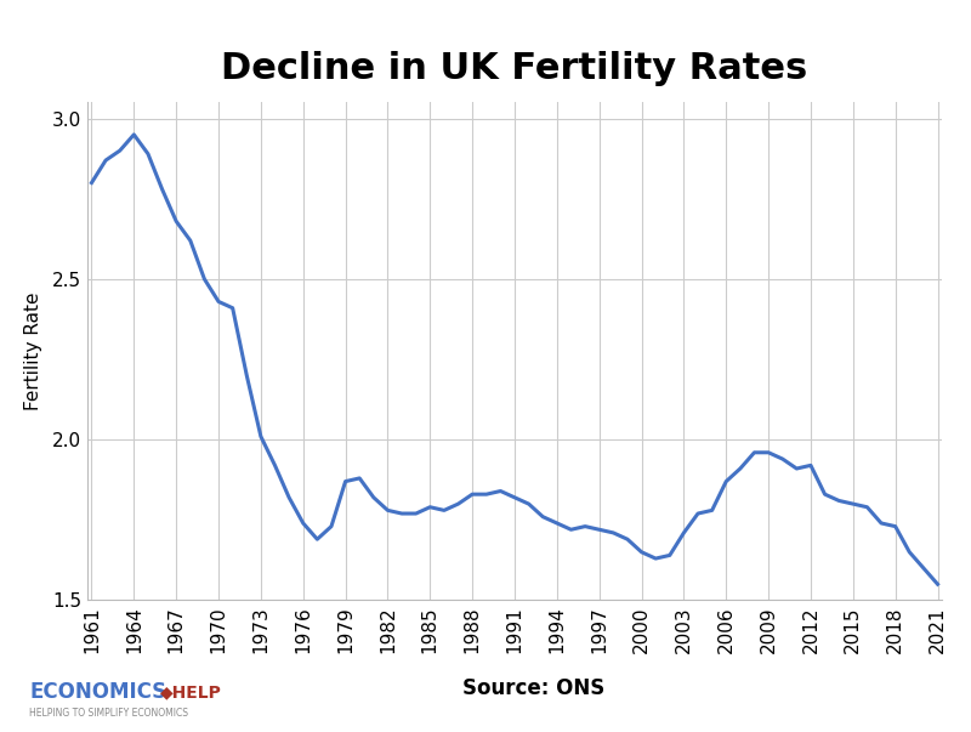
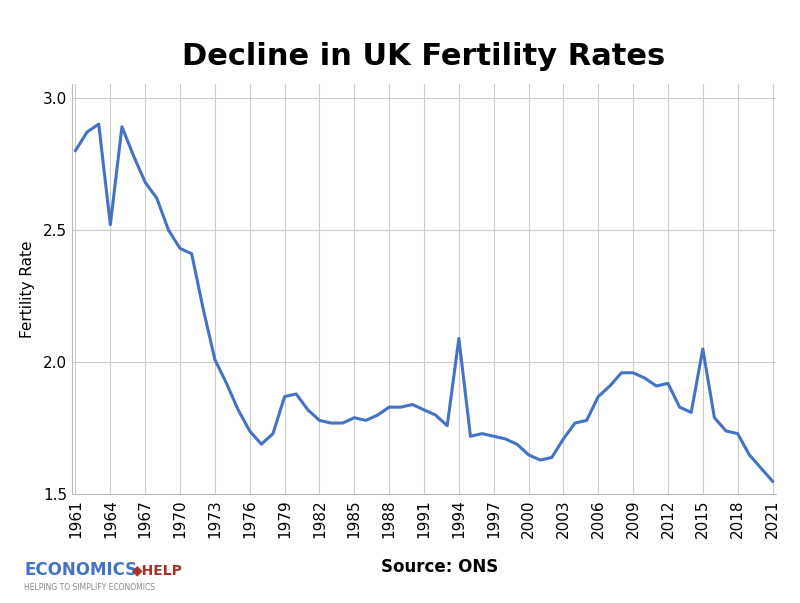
1964: 2.95 -> 2.52
1994: 1.74 -> 2.09
2015: 1.80 -> 2.05
